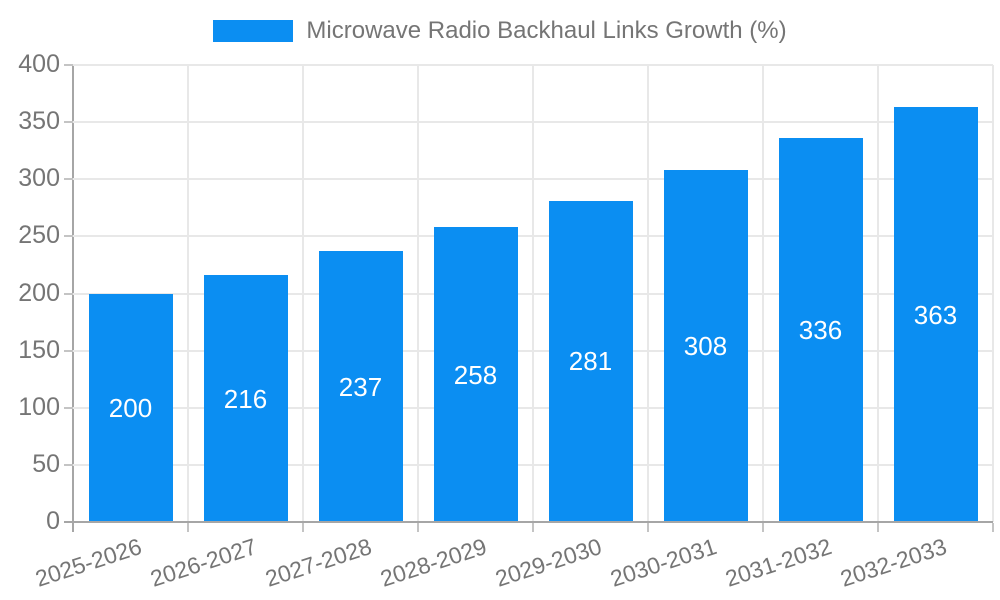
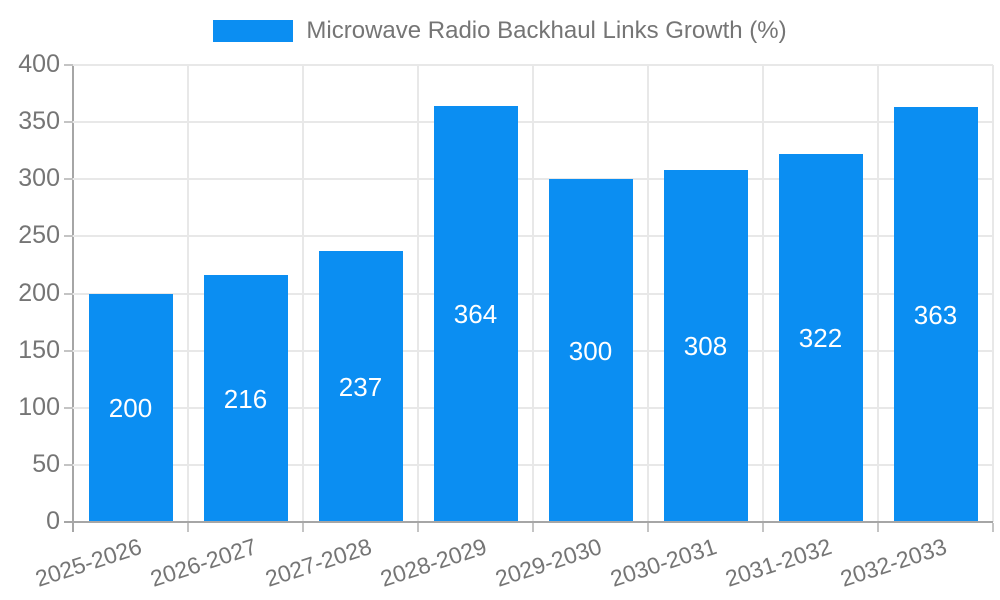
2028-2029: 258 -> 364
2029-2030: 281 -> 300
2031-2032: 336 -> 322
